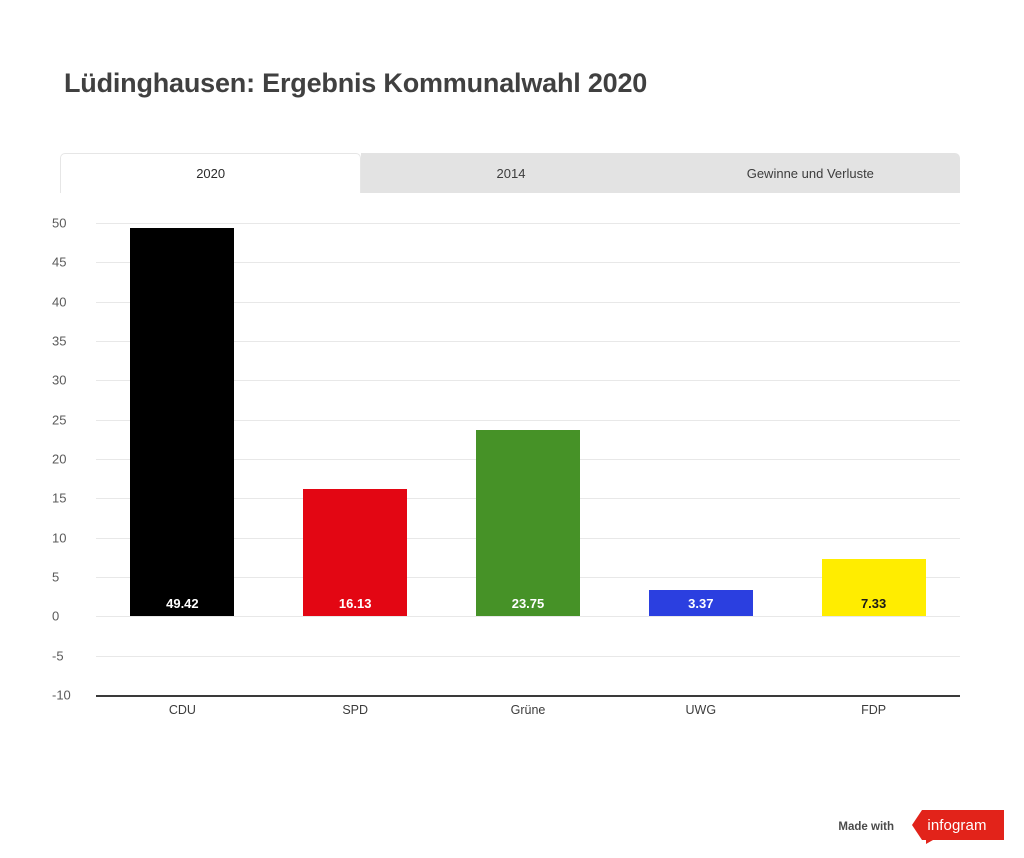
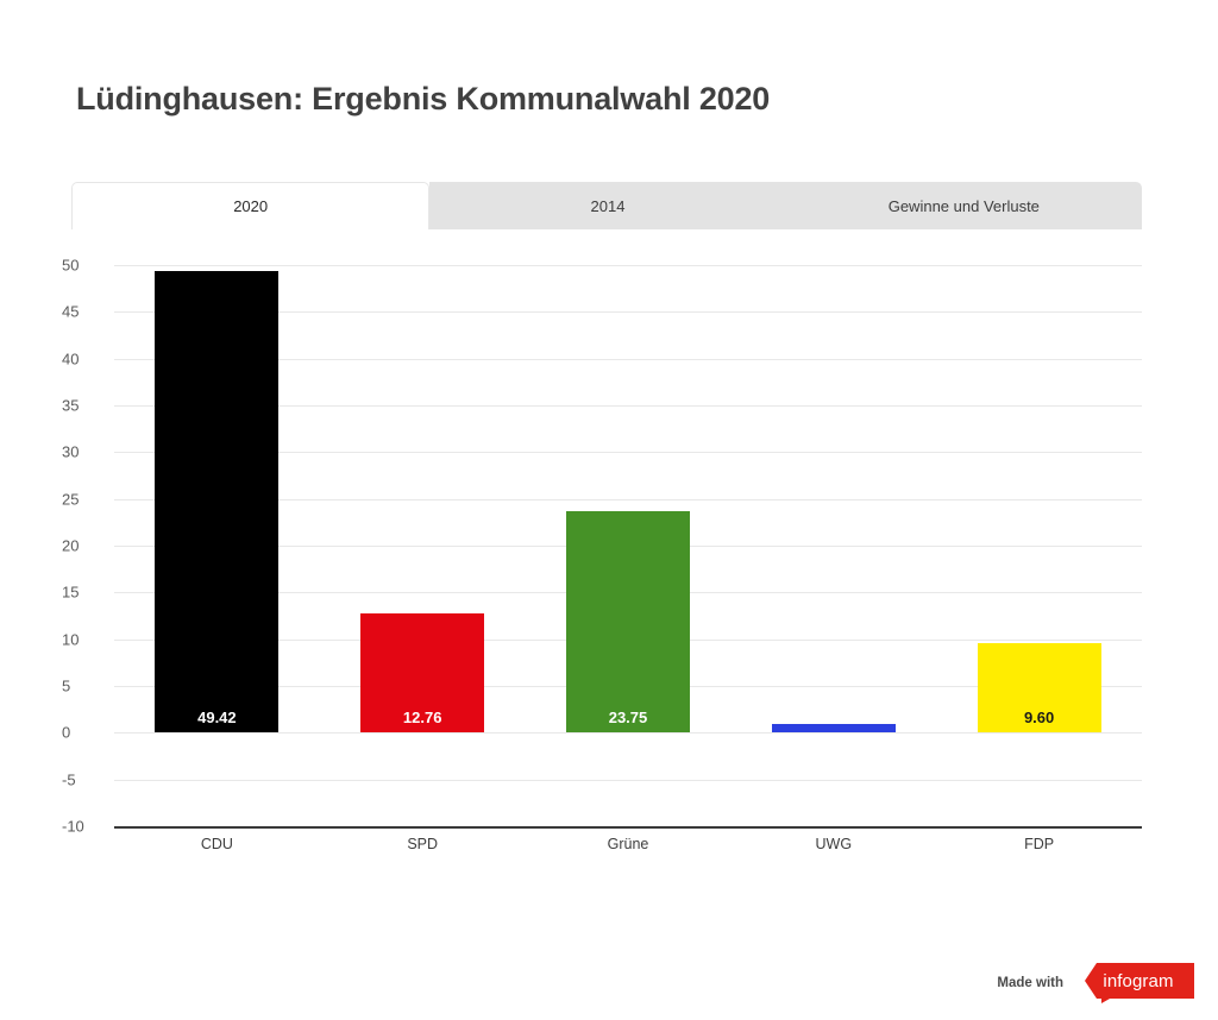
SPD: 16.13 -> 12.76
UWG: 3.37 -> 0.98
FDP: 7.33 -> 9.60
